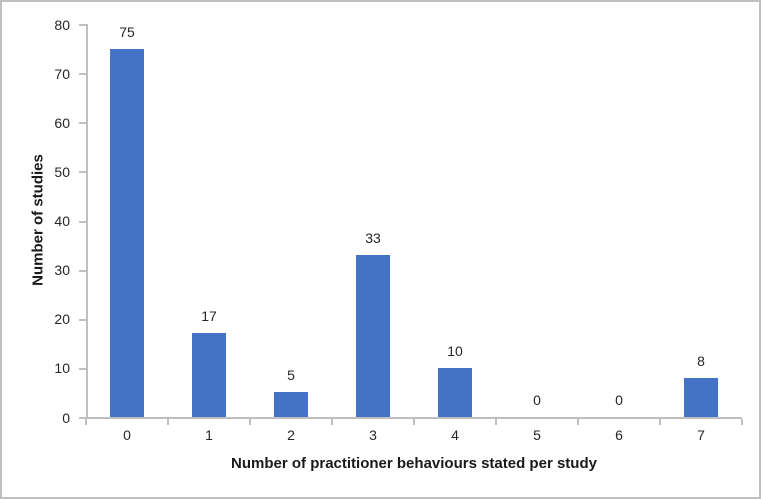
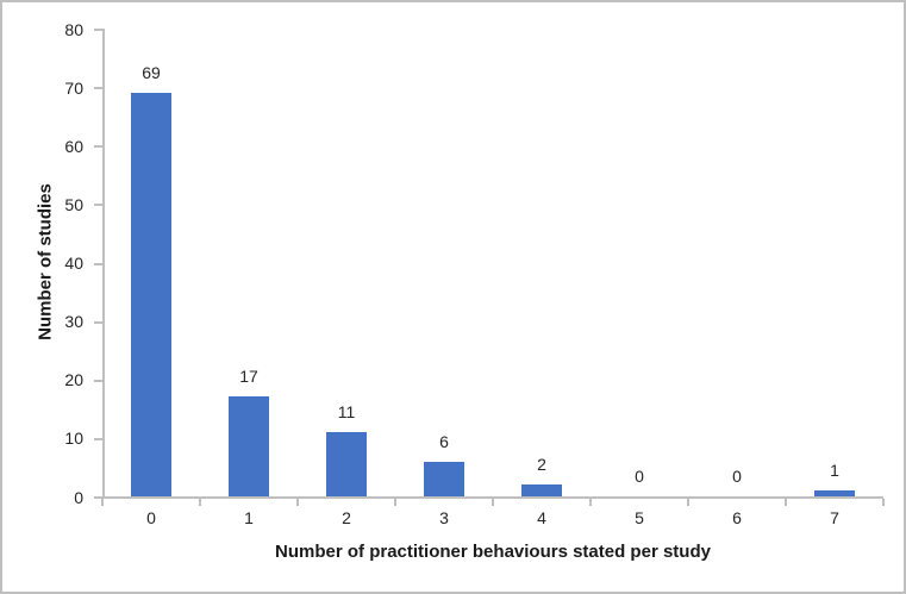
0: 75 -> 69
2: 5 -> 11
3: 33 -> 6
4: 10 -> 2
7: 8 -> 1
